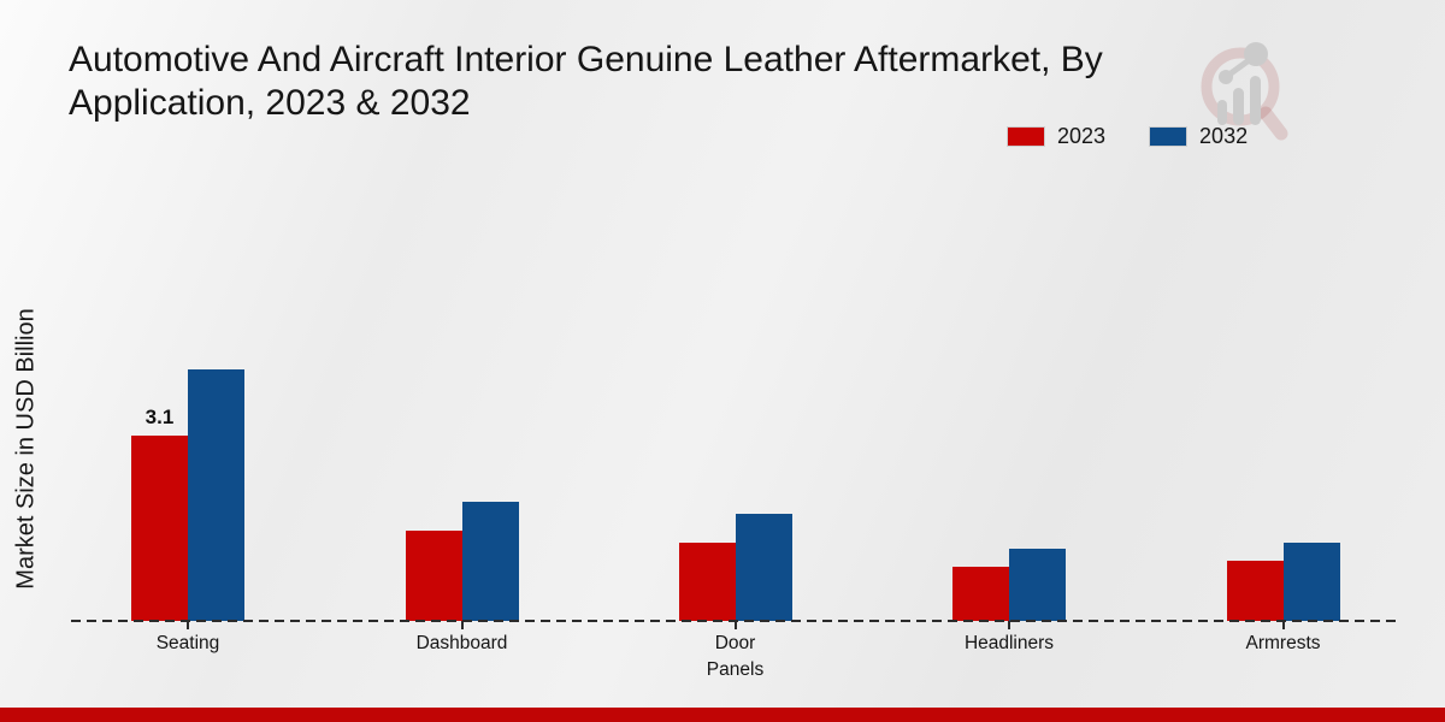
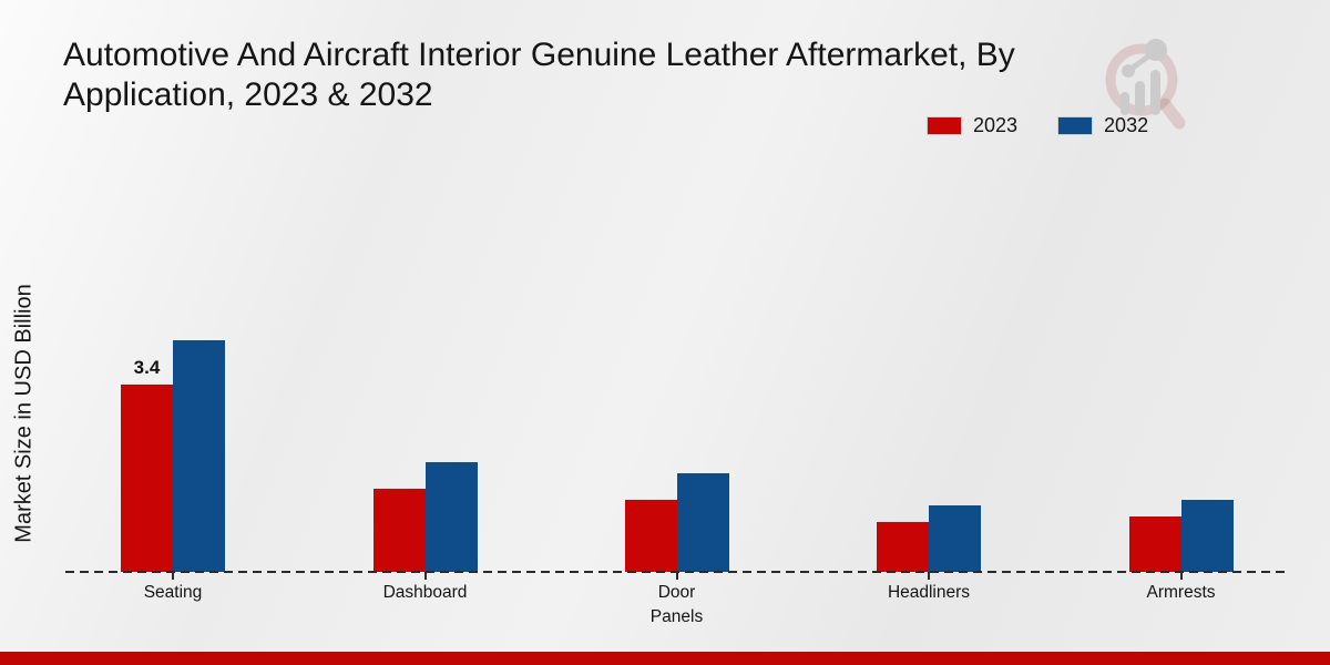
2023/Seating: 3.1 -> 3.4
